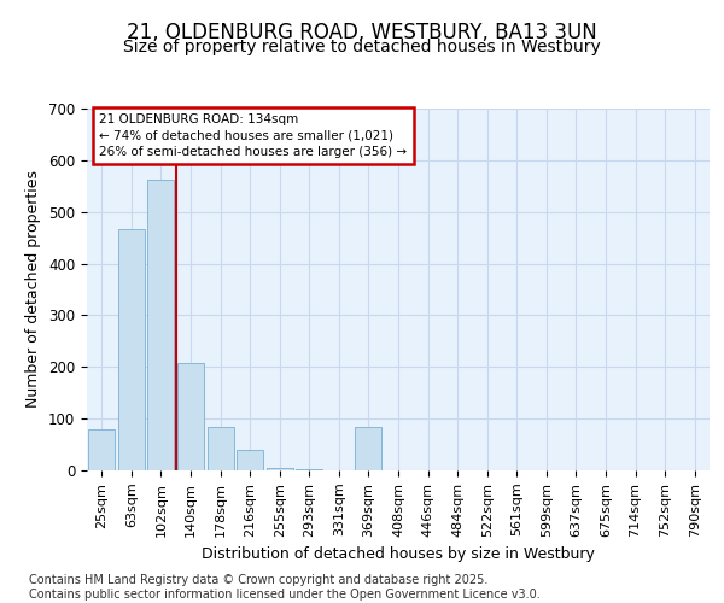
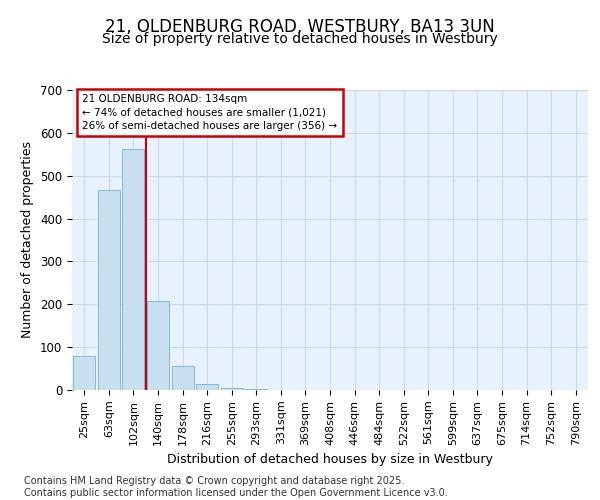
178sqm: 85 -> 57
216sqm: 40 -> 15
369sqm: 85 -> 1
